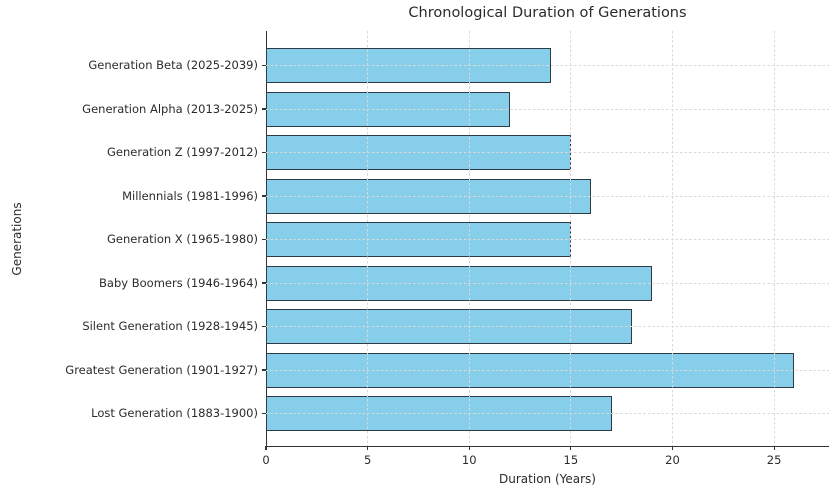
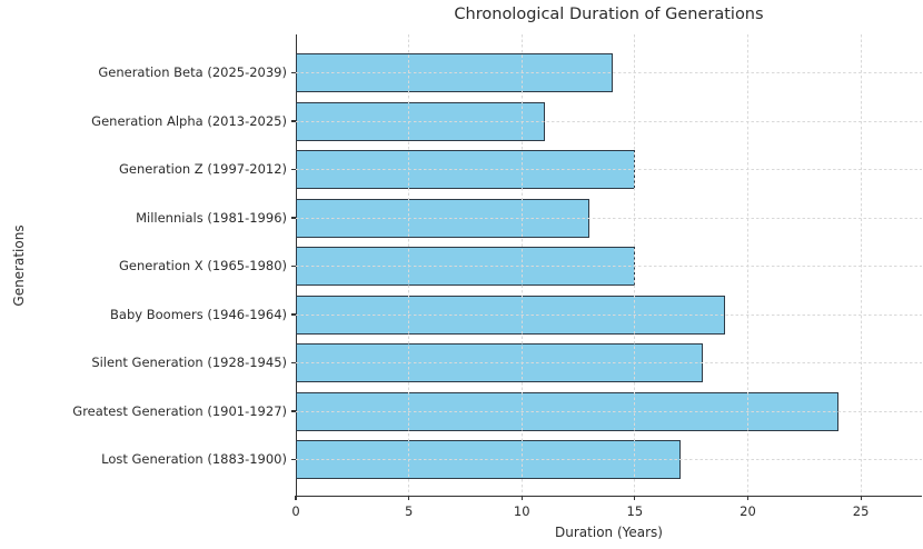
Generation Alpha (2013-2025): 12 -> 11
Millennials (1981-1996): 16 -> 13
Greatest Generation (1901-1927): 26 -> 24
